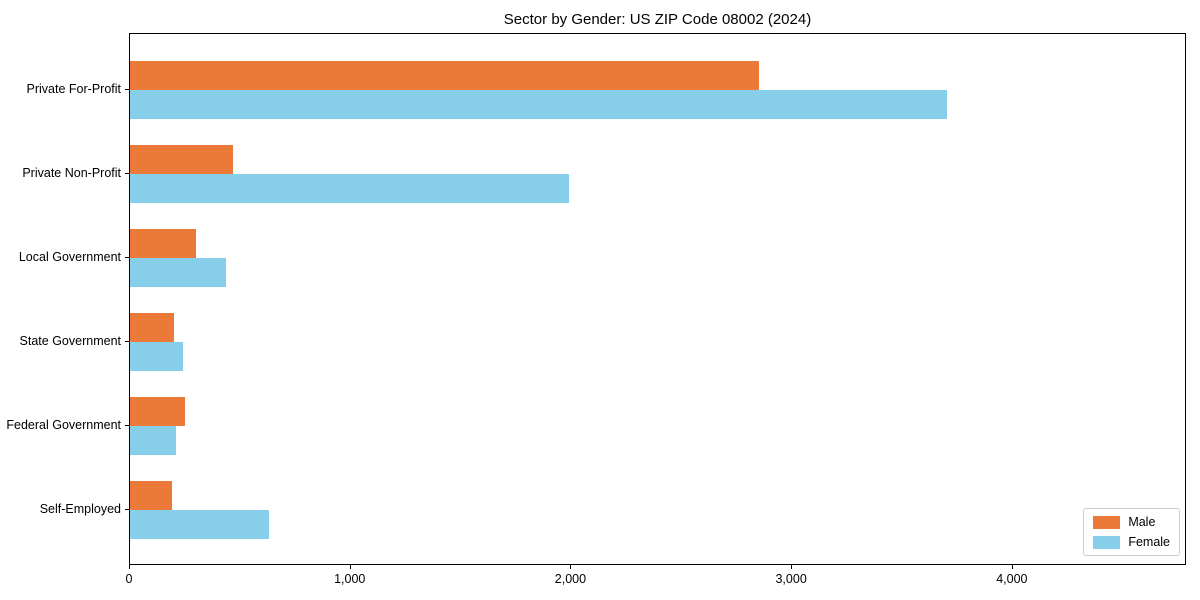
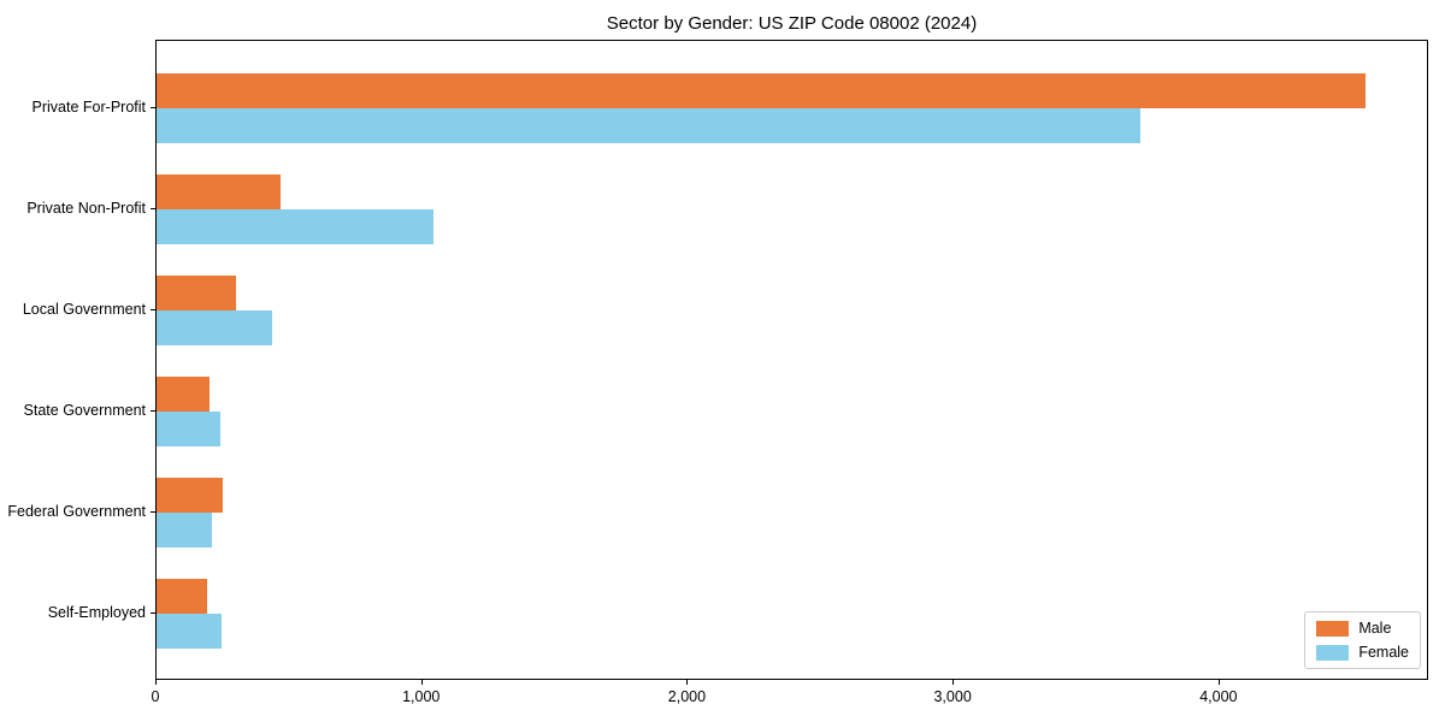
Male/Private For-Profit: 2850 -> 4550
Female/Private Non-Profit: 1990 -> 1040
Female/Self-Employed: 630 -> 240
